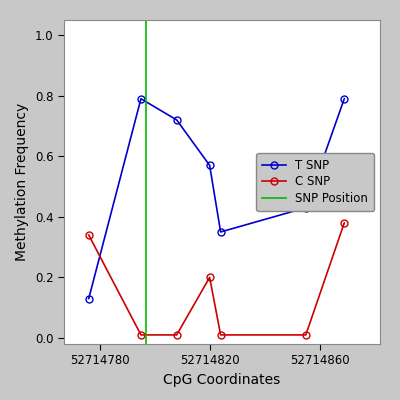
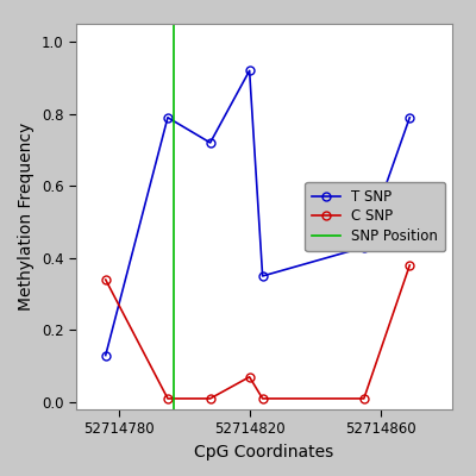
T SNP/52714820: 0.57 -> 0.92
C SNP/52714820: 0.20 -> 0.07
